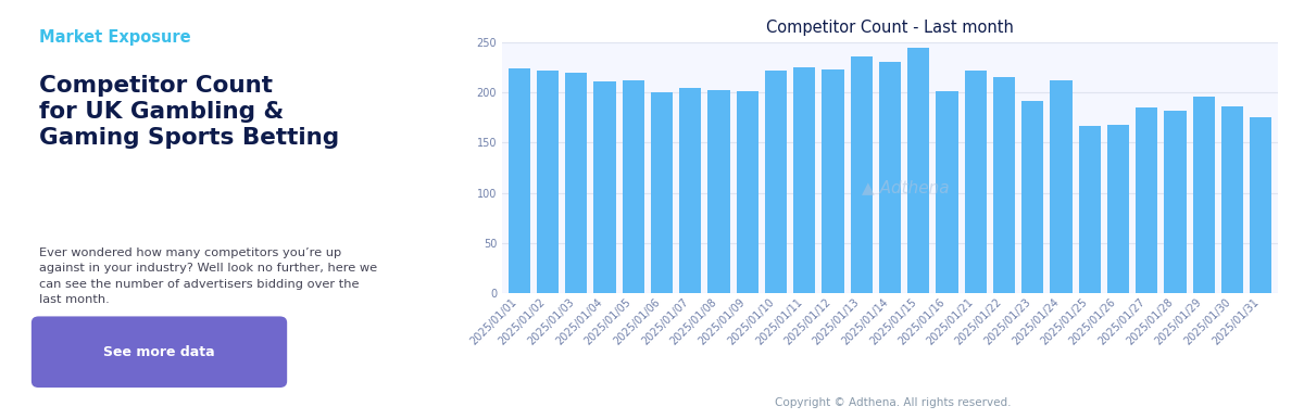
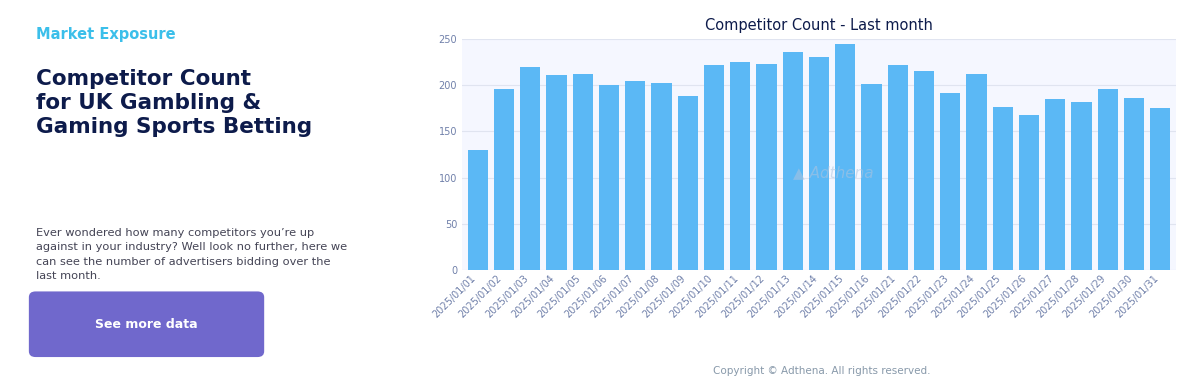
2025/01/01: 224 -> 130
2025/01/02: 221 -> 196
2025/01/09: 201 -> 188
2025/01/25: 166 -> 176
